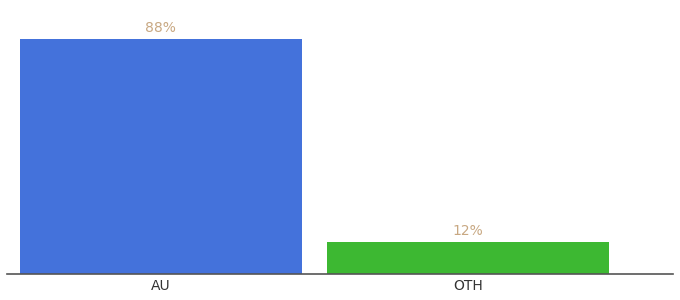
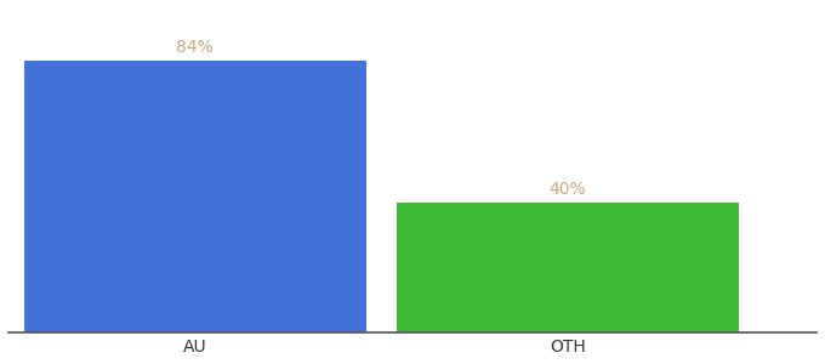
AU: 88% -> 84%
OTH: 12% -> 40%
